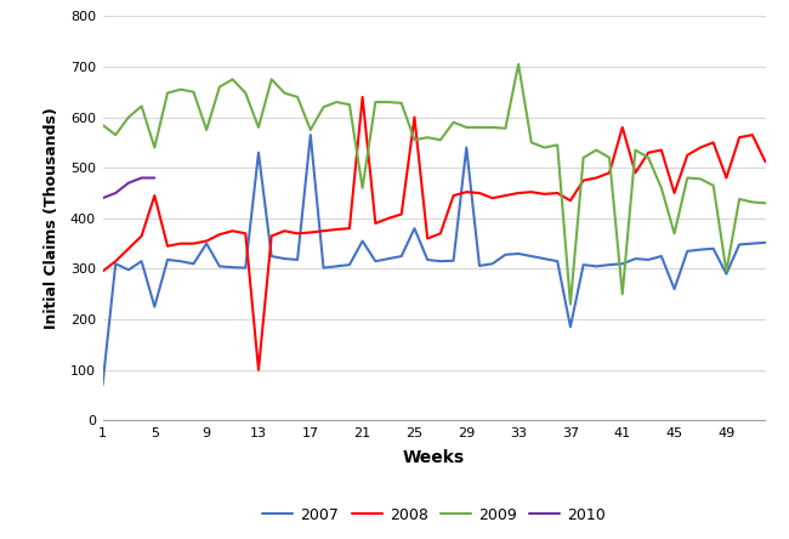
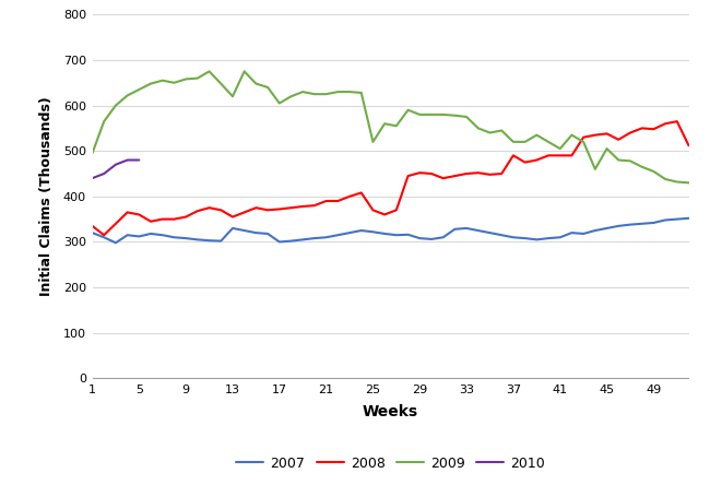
2007/1: 70 -> 320
2008/1: 295 -> 335
2009/1: 585 -> 495
2007/5: 225 -> 312
2008/5: 445 -> 360
2009/5: 540 -> 635
2007/9: 350 -> 308
2009/9: 575 -> 658
2007/13: 530 -> 330
2008/13: 100 -> 355
2009/13: 580 -> 620
2007/17: 565 -> 300
2009/17: 575 -> 605
2007/21: 355 -> 310
2008/21: 640 -> 390
2009/21: 460 -> 625
2007/25: 380 -> 322
2008/25: 600 -> 370
2009/25: 555 -> 520
2007/29: 540 -> 308
2009/33: 705 -> 575
2007/37: 185 -> 310
2008/37: 435 -> 490
2009/37: 230 -> 520
2008/41: 580 -> 490
2009/41: 250 -> 505
2007/45: 260 -> 330
2008/45: 450 -> 538
2009/45: 370 -> 505
2007/49: 290 -> 342
2008/49: 480 -> 548
2009/49: 295 -> 455
